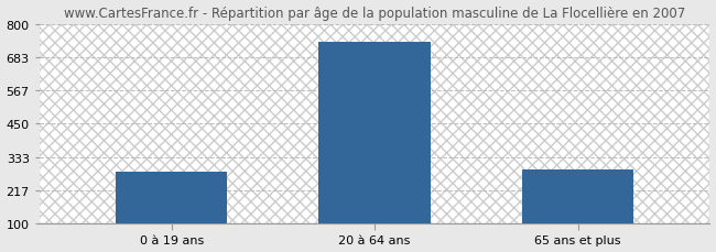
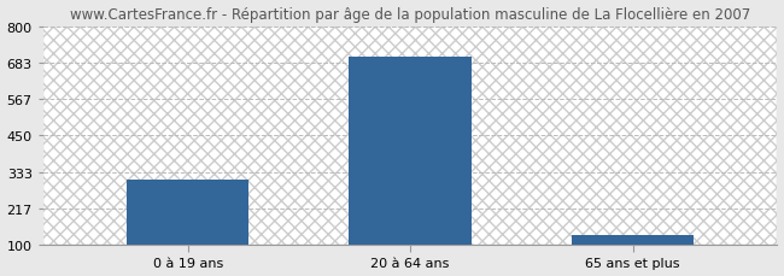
0 à 19 ans: 280 -> 307
20 à 64 ans: 735 -> 700
65 ans et plus: 290 -> 132
